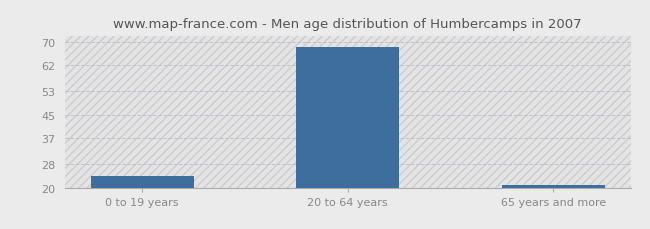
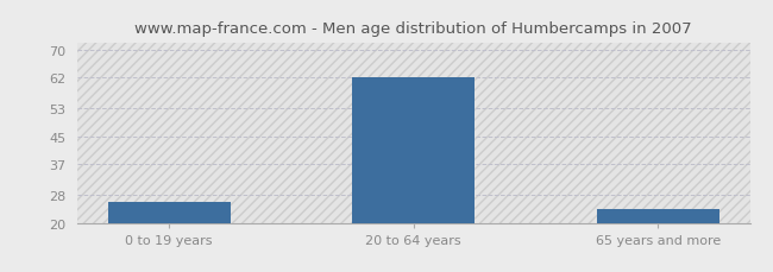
0 to 19 years: 24 -> 26
20 to 64 years: 68 -> 62
65 years and more: 21 -> 24
